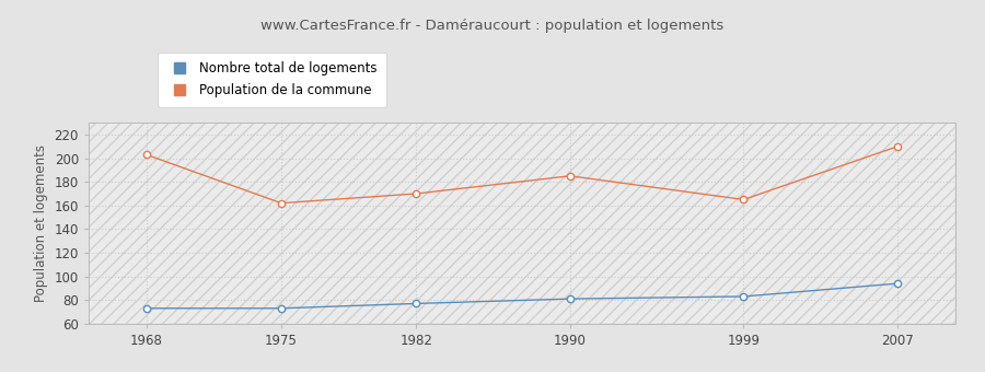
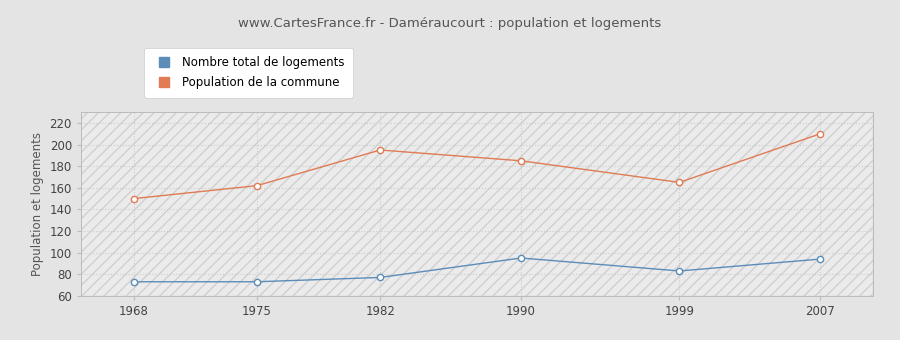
Population de la commune/1968: 203 -> 150
Population de la commune/1982: 170 -> 195
Nombre total de logements/1990: 81 -> 95
